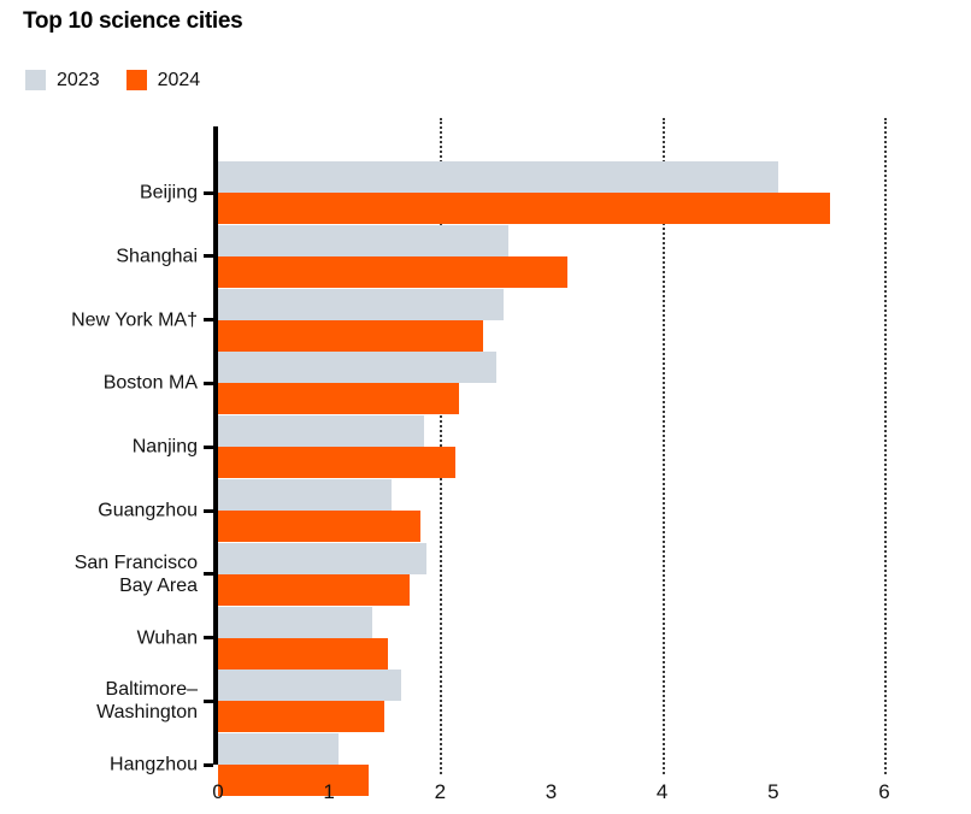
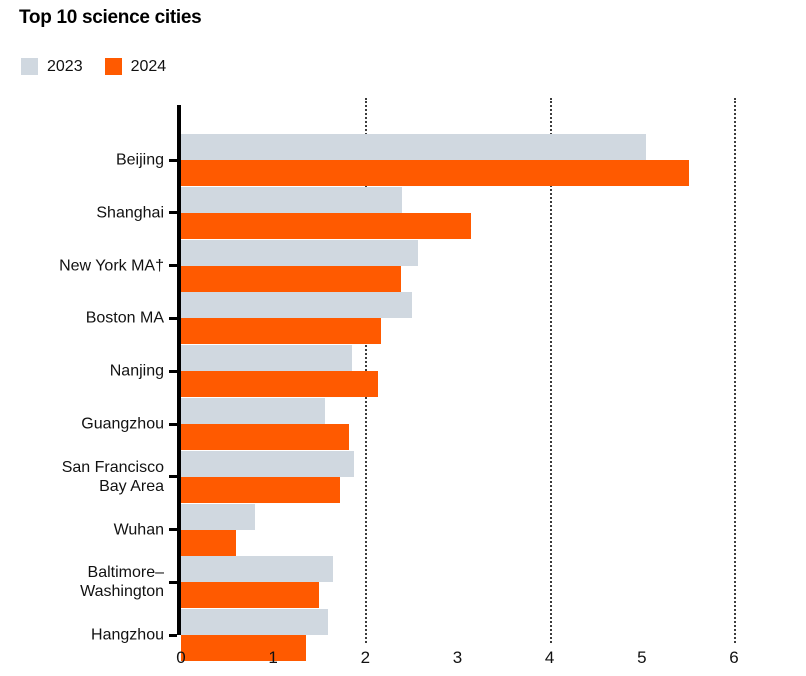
2023/Shanghai: 2.6 -> 2.4
2023/Wuhan: 1.4 -> 0.8
2024/Wuhan: 1.5 -> 0.6
2023/Hangzhou: 1.1 -> 1.6
